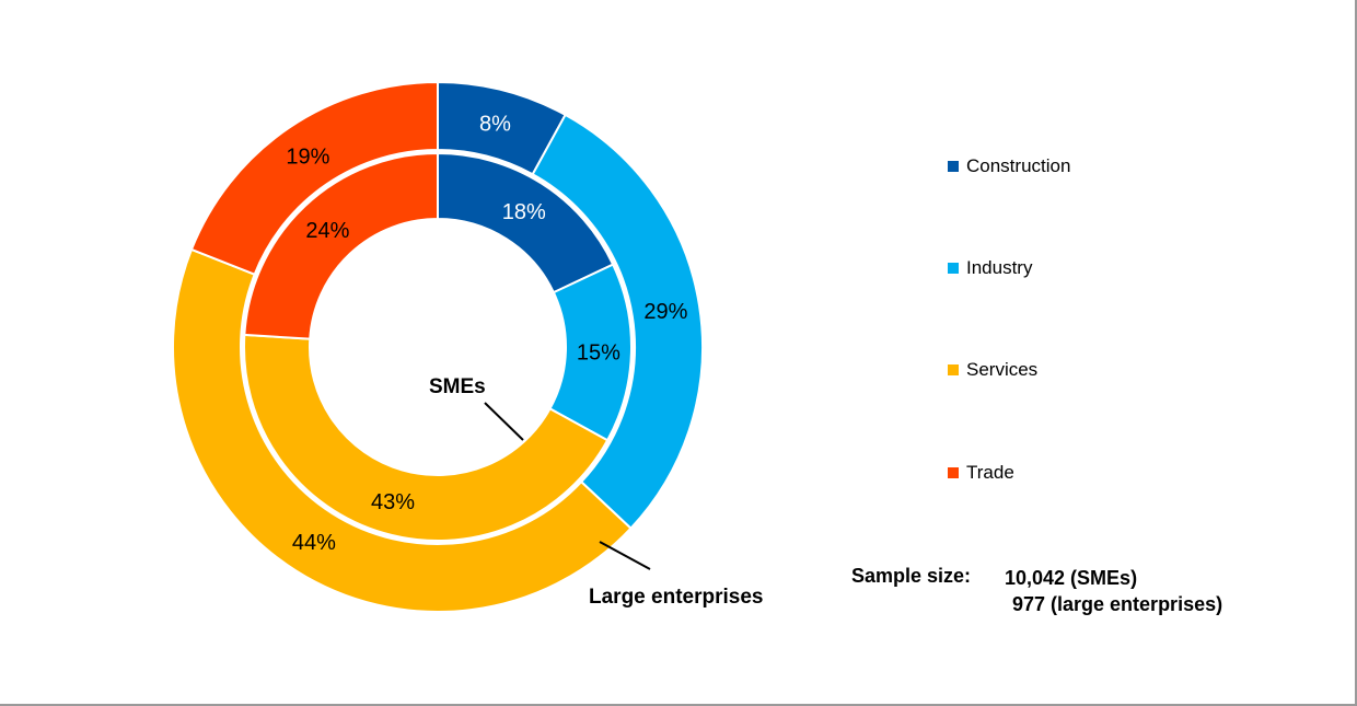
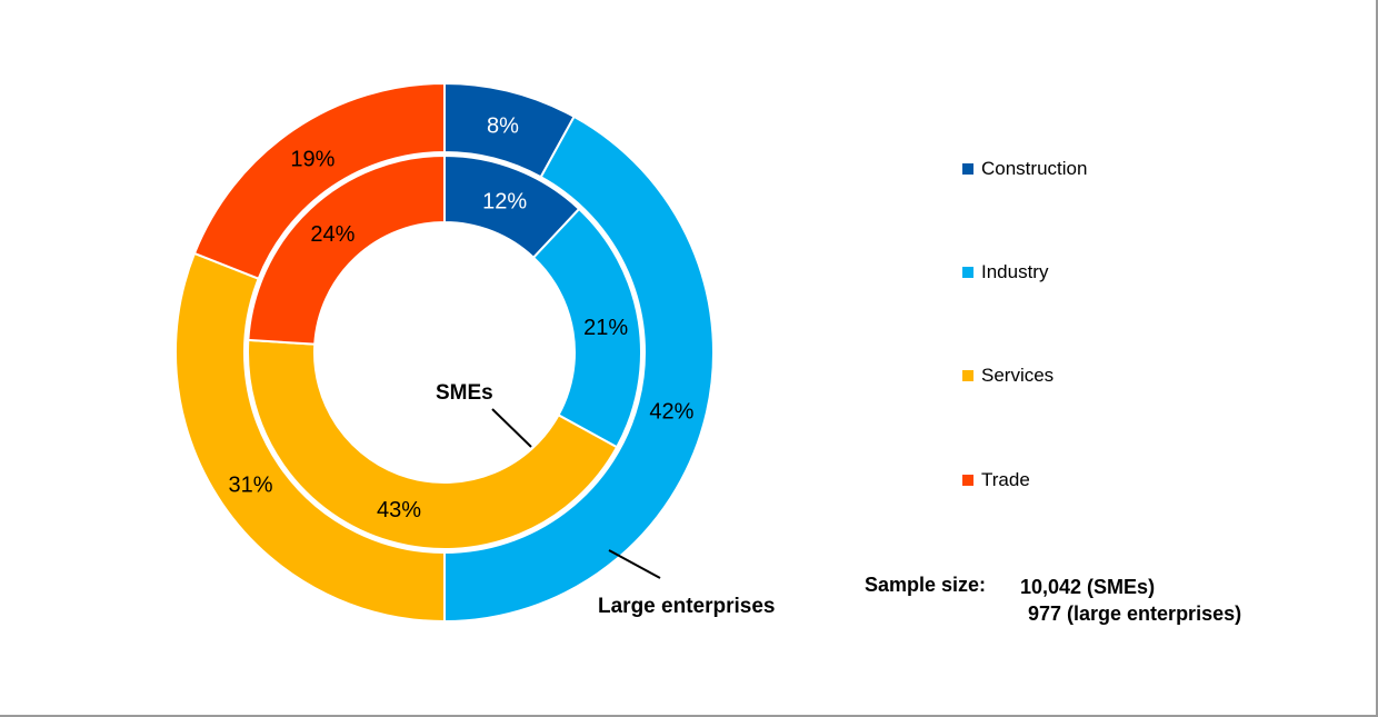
SMEs/Construction: 18% -> 12%
SMEs/Industry: 15% -> 21%
Large enterprises/Industry: 29% -> 42%
Large enterprises/Services: 44% -> 31%
